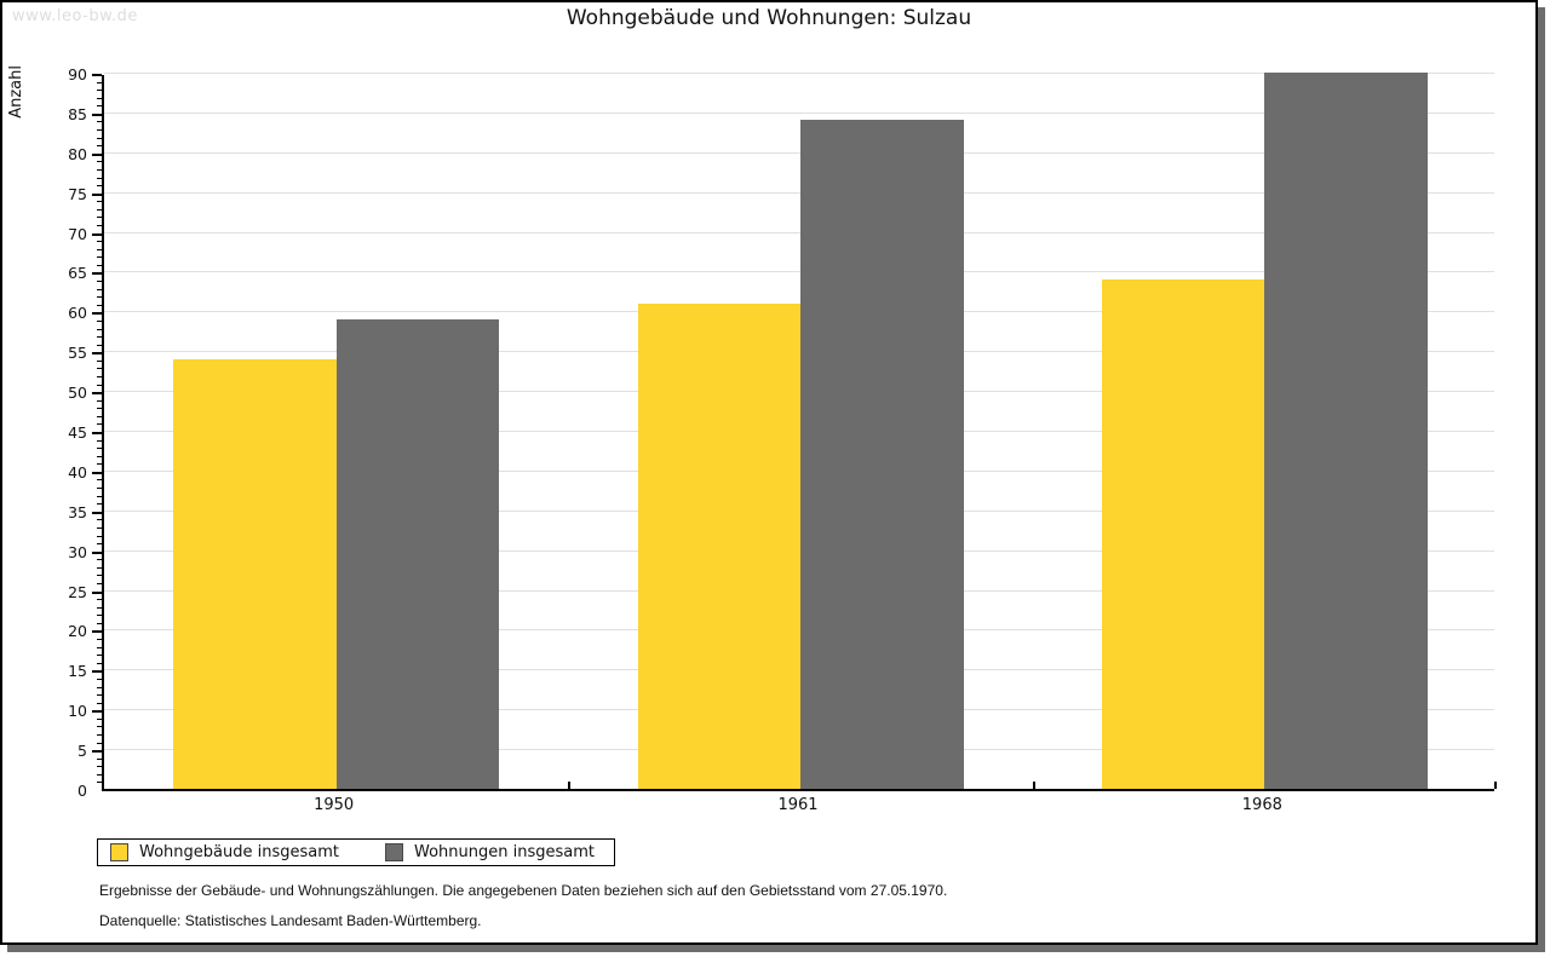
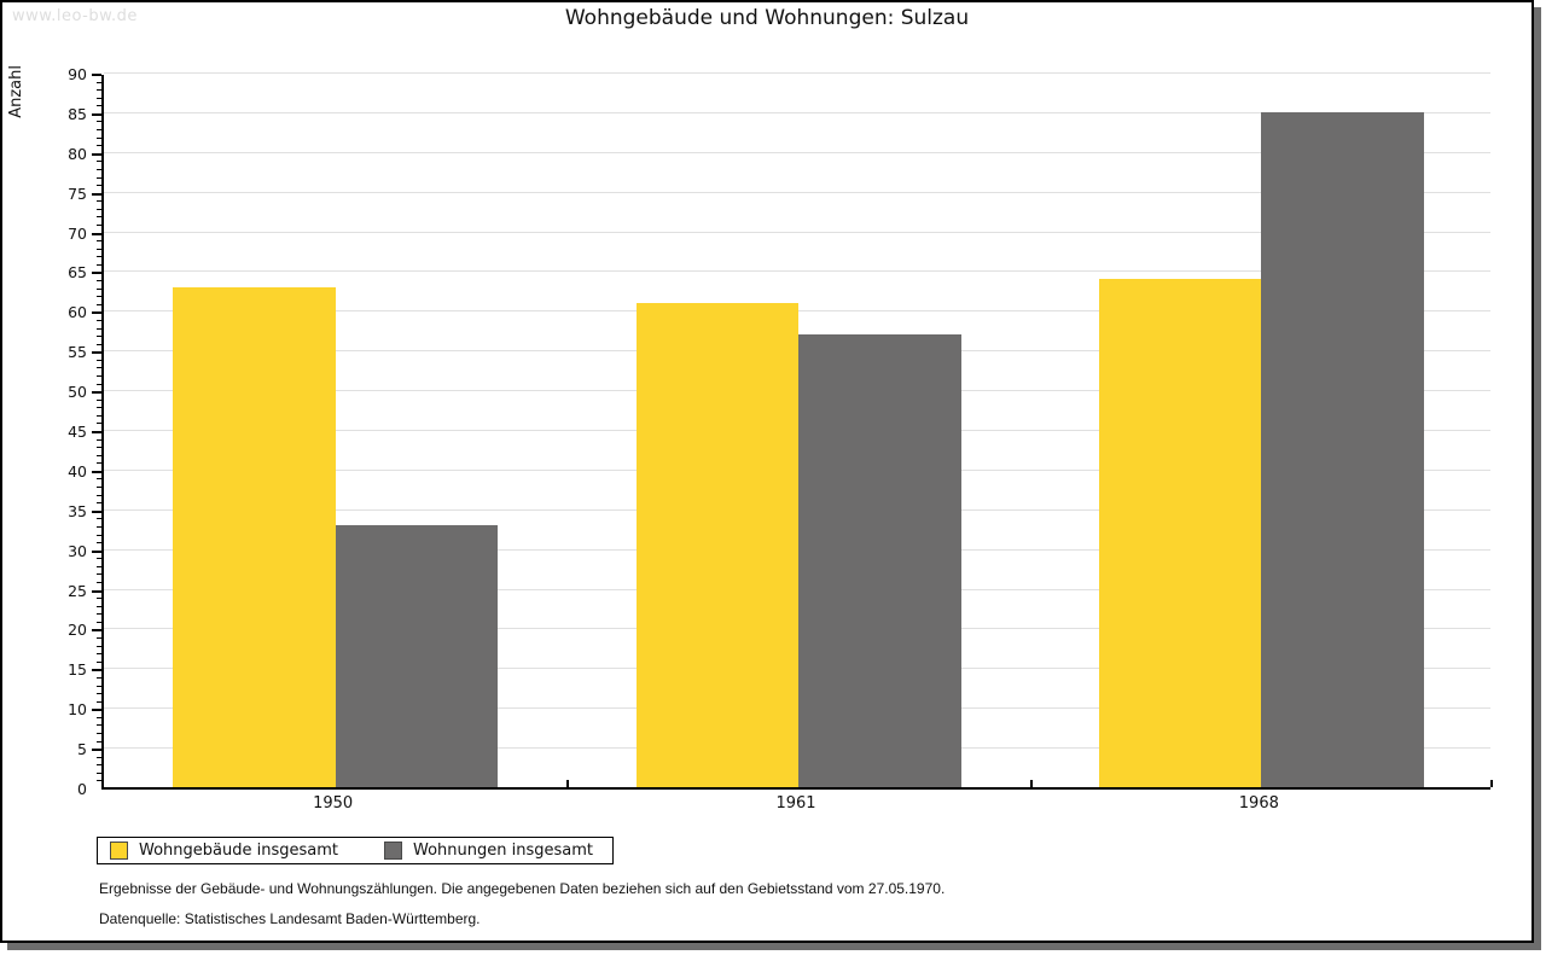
Wohngebäude insgesamt/1950: 54 -> 63
Wohnungen insgesamt/1950: 59 -> 33
Wohnungen insgesamt/1961: 84 -> 57
Wohnungen insgesamt/1968: 90 -> 85
